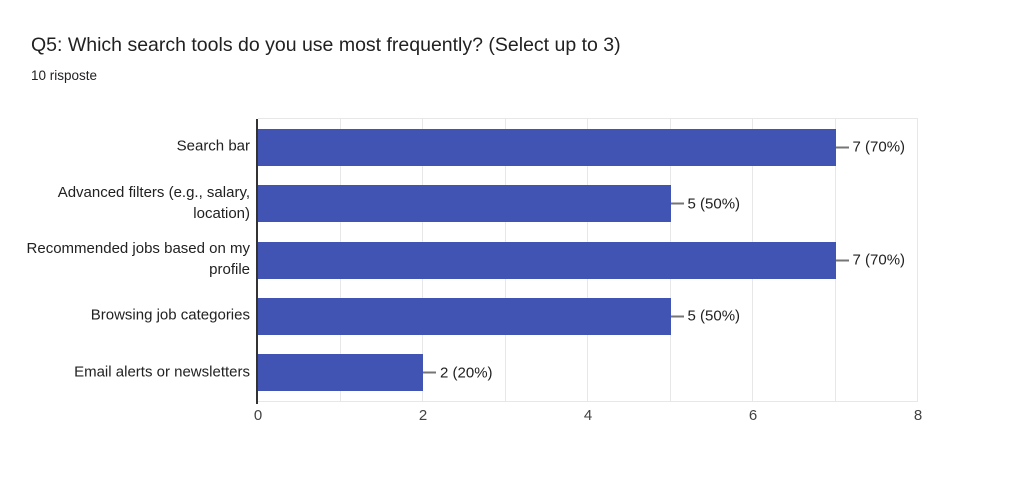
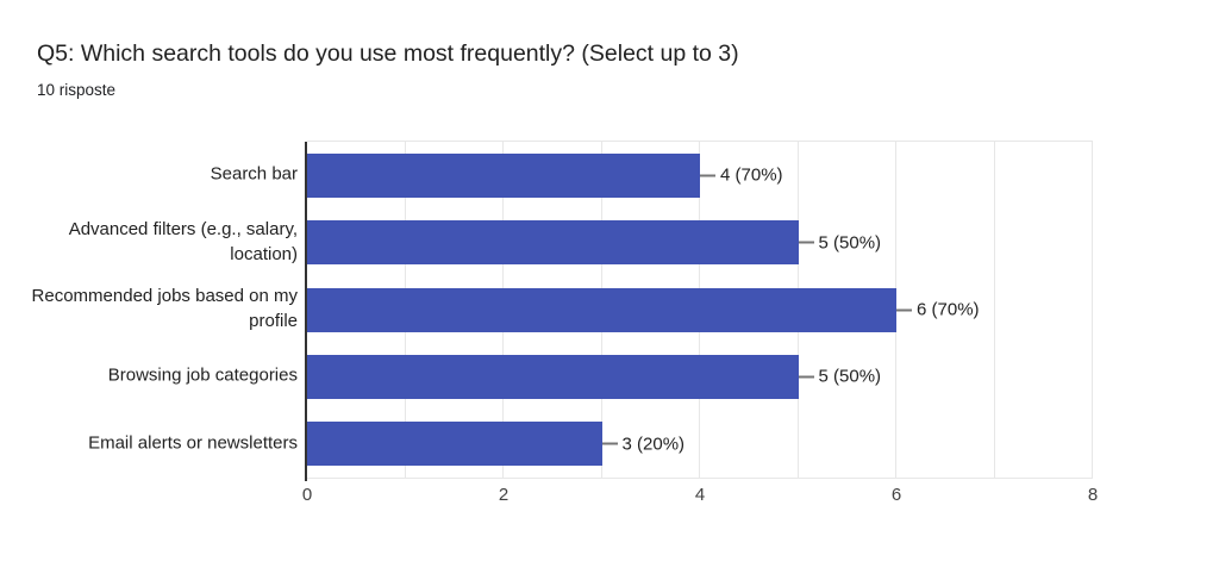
Search bar: 7 -> 4
Recommended jobs based on my profile: 7 -> 6
Email alerts or newsletters: 2 -> 3
